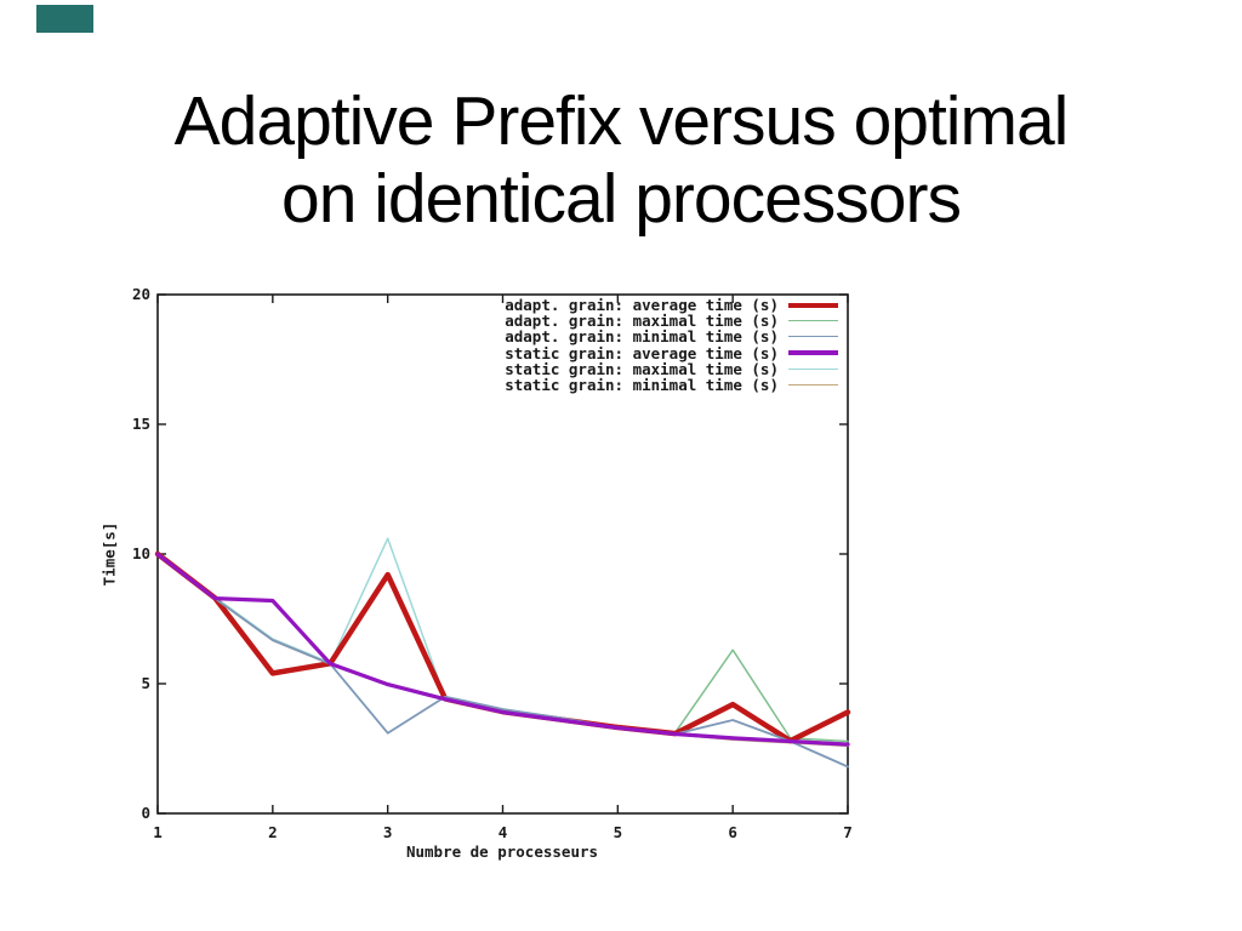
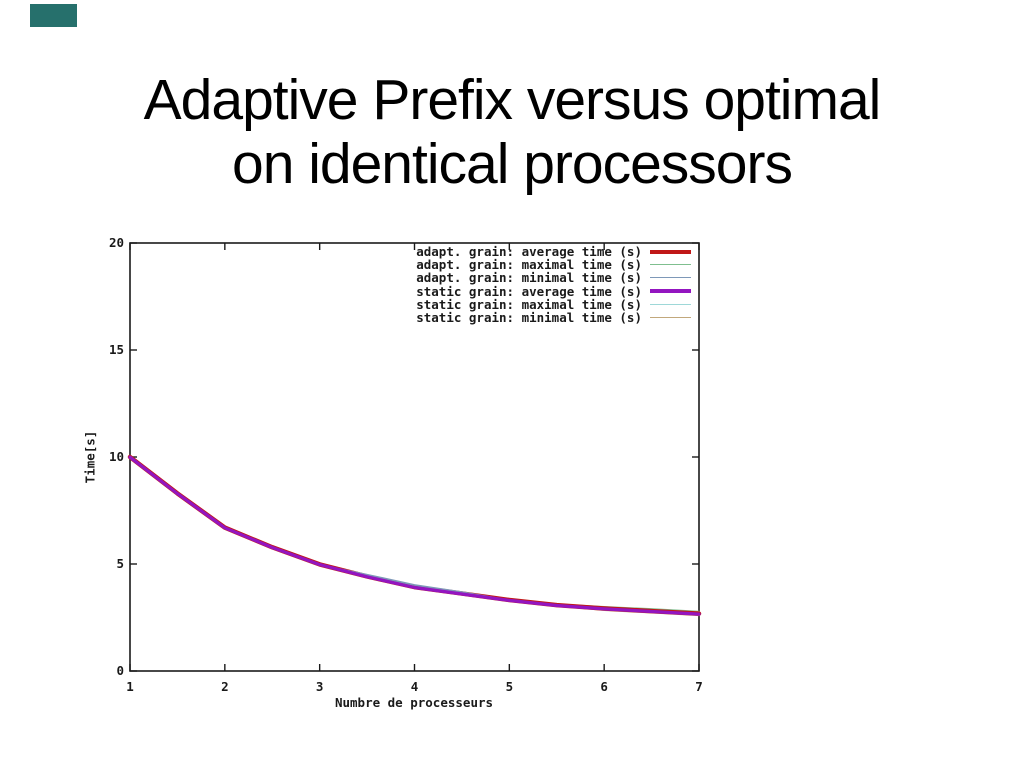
adapt. grain: average time (s)/2: 5.4 -> 6.7
static grain: average time (s)/2: 8.2 -> 6.7
adapt. grain: average time (s)/3: 9.2 -> 5.0
adapt. grain: minimal time (s)/3: 3.1 -> 5.0
static grain: maximal time (s)/3: 10.6 -> 5.0
adapt. grain: average time (s)/6: 4.2 -> 2.9
adapt. grain: maximal time (s)/6: 6.3 -> 3.0
adapt. grain: minimal time (s)/6: 3.6 -> 2.9
adapt. grain: average time (s)/7: 3.9 -> 2.7
adapt. grain: minimal time (s)/7: 1.8 -> 2.7
